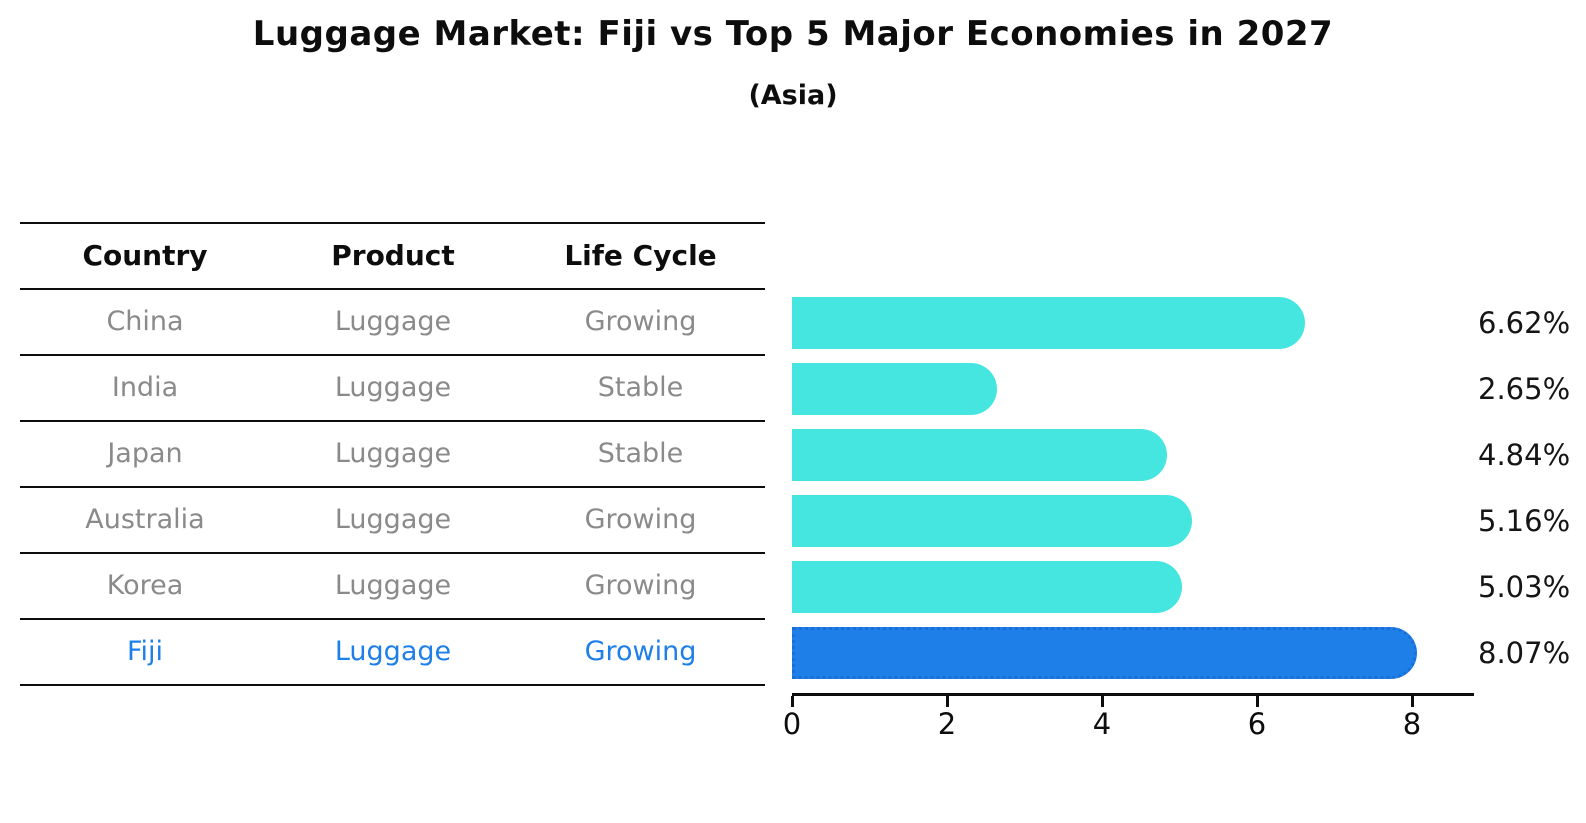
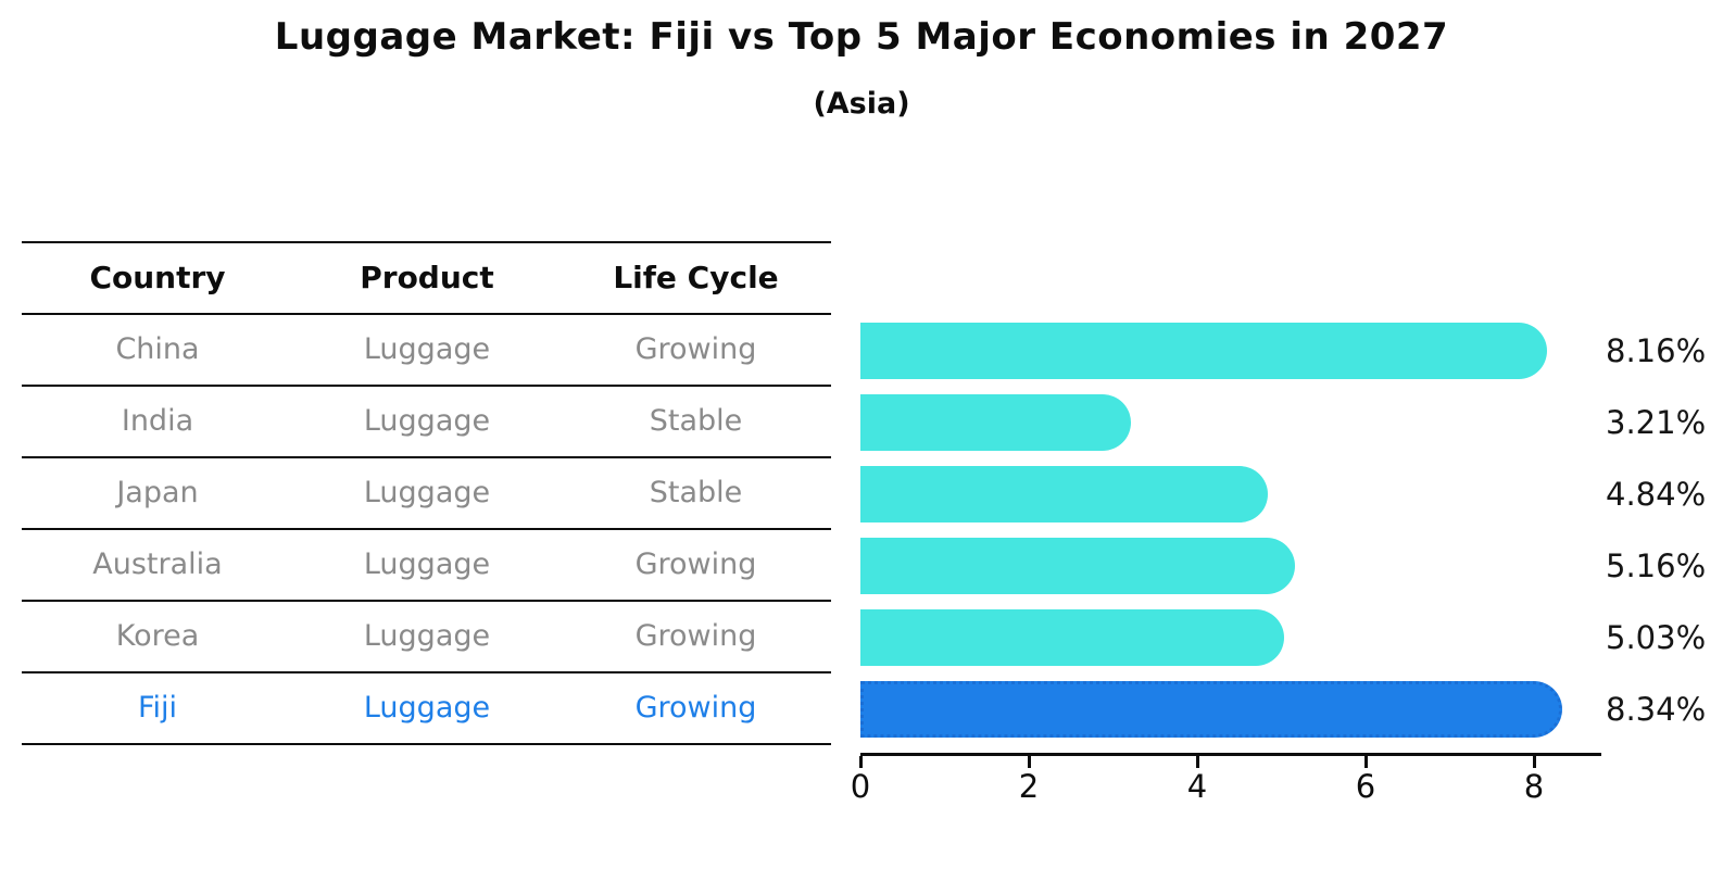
China: 6.62% -> 8.16%
India: 2.65% -> 3.21%
Fiji: 8.07% -> 8.34%
